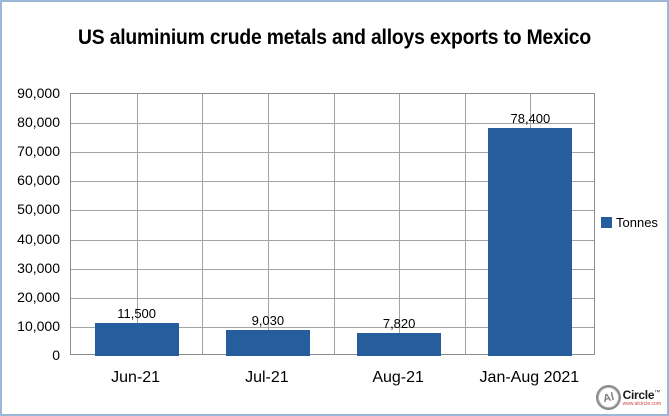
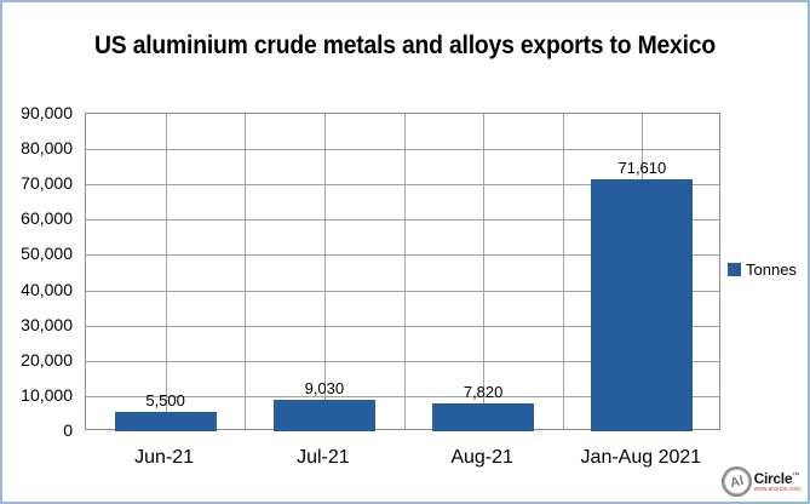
Jun-21: 11,500 -> 5,500
Jan-Aug 2021: 78,400 -> 71,610
